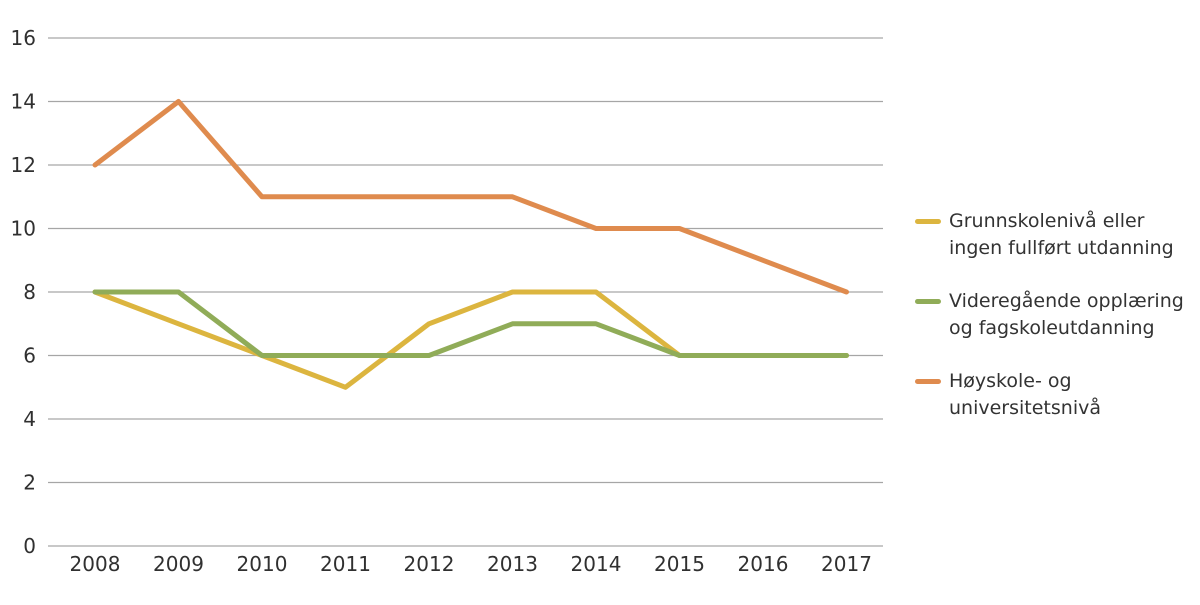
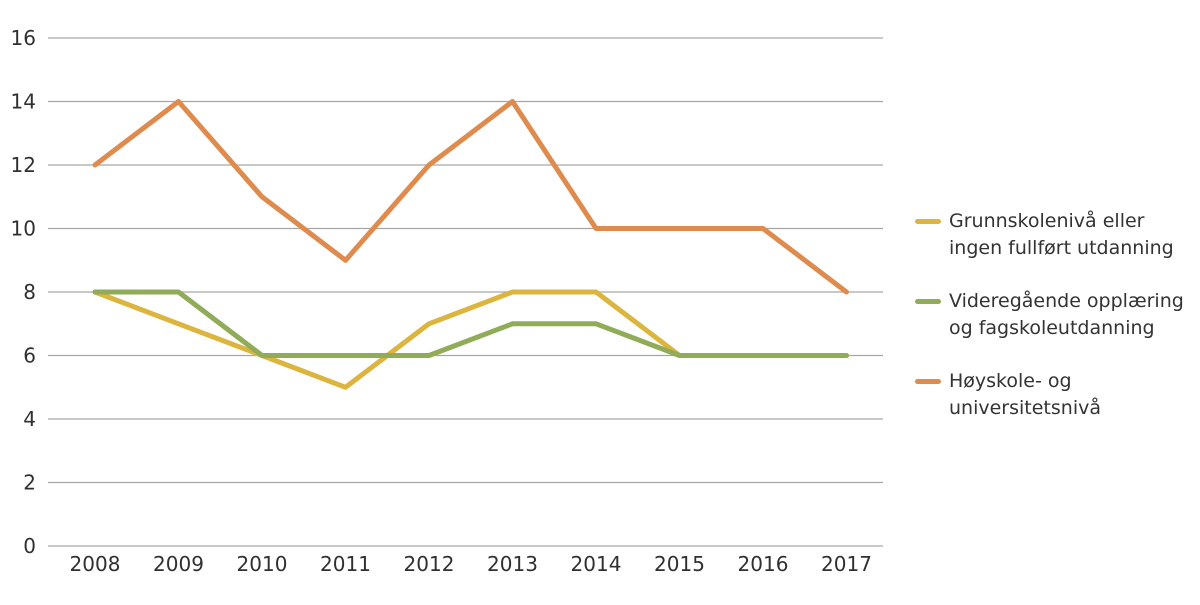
Høyskole- og universitetsnivå/2011: 11 -> 9
Høyskole- og universitetsnivå/2012: 11 -> 12
Høyskole- og universitetsnivå/2013: 11 -> 14
Høyskole- og universitetsnivå/2016: 9 -> 10
